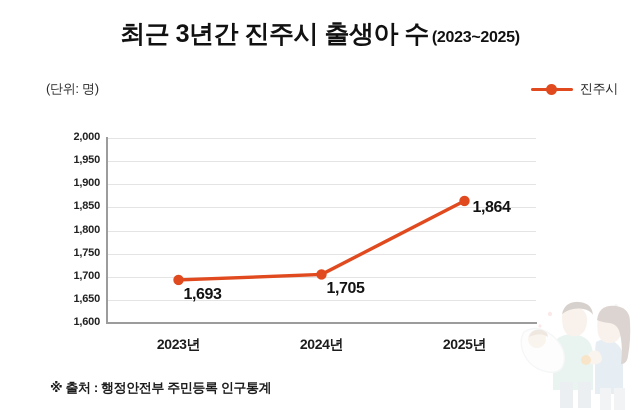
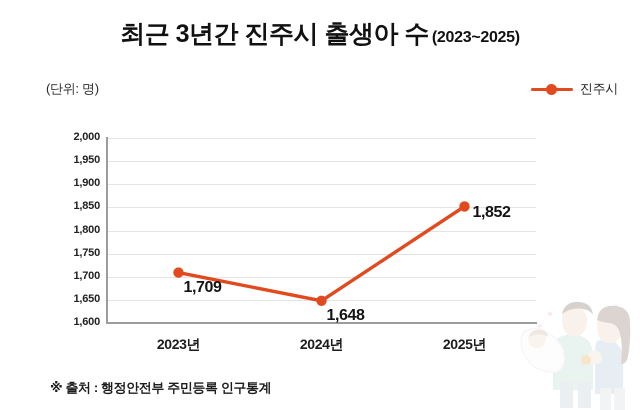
2023년: 1,693 -> 1,709
2024년: 1,705 -> 1,648
2025년: 1,864 -> 1,852
